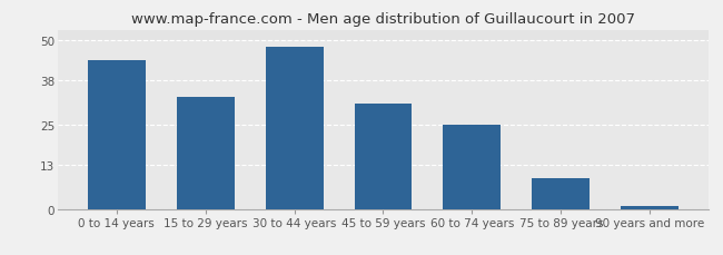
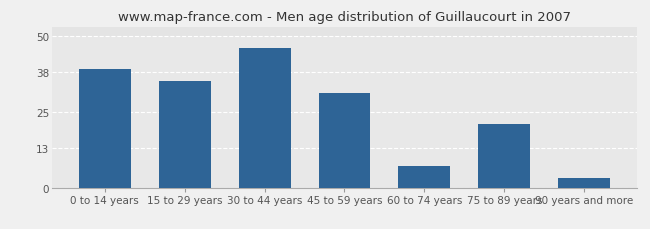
0 to 14 years: 44 -> 39
15 to 29 years: 33 -> 35
30 to 44 years: 48 -> 46
60 to 74 years: 25 -> 7
75 to 89 years: 9 -> 21
90 years and more: 1 -> 3
